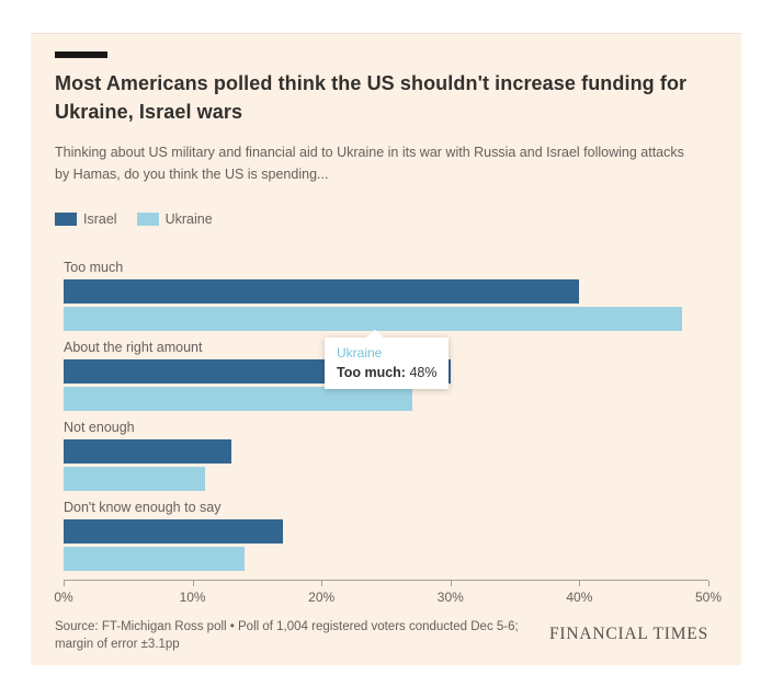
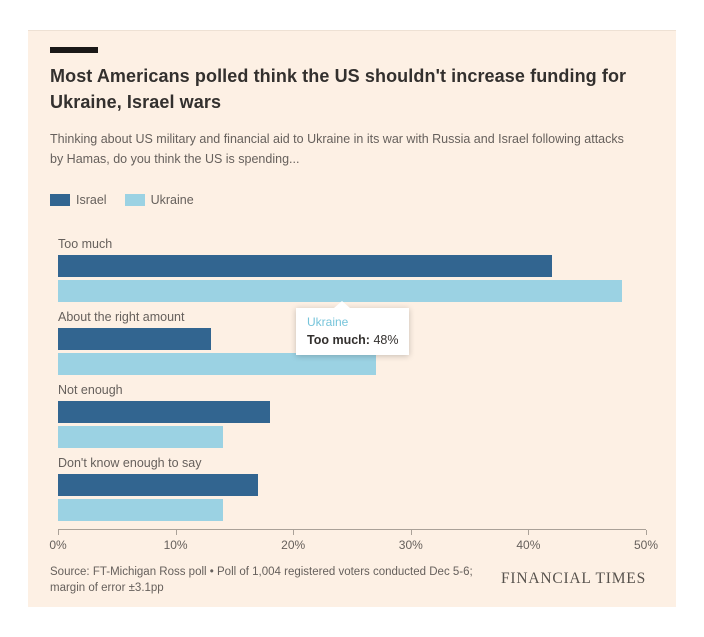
Israel/Too much: 40% -> 42%
Israel/About the right amount: 30% -> 13%
Israel/Not enough: 13% -> 18%
Ukraine/Not enough: 11% -> 14%
